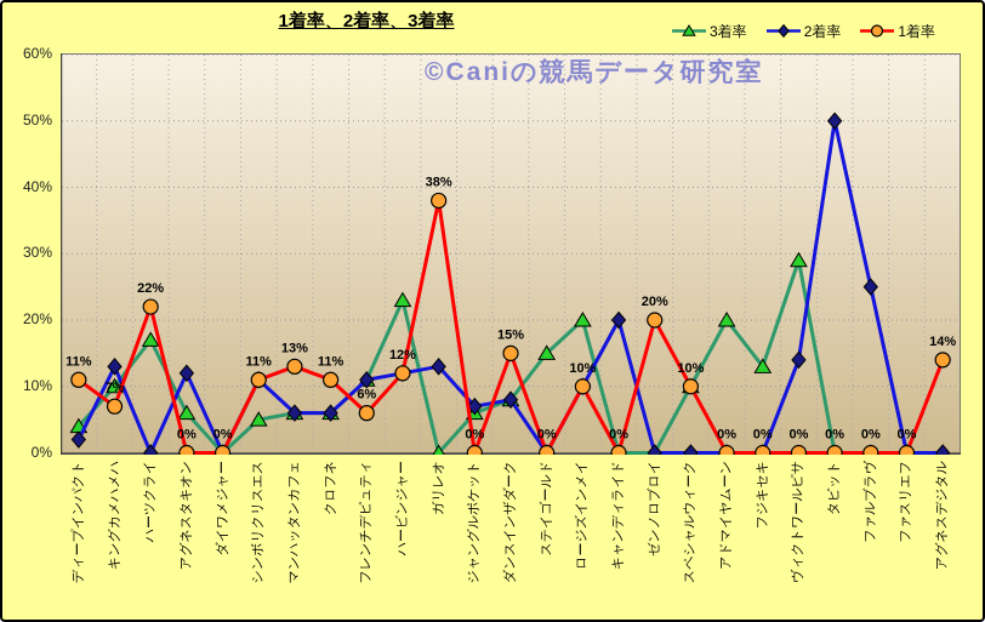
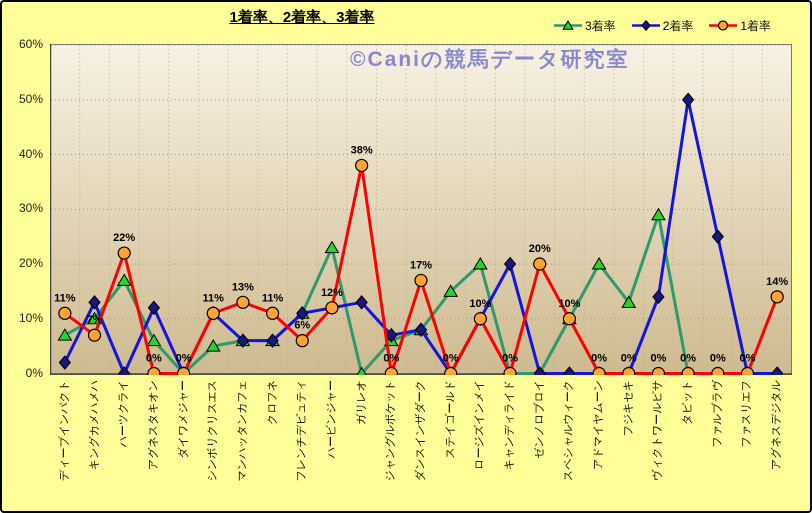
3着率/ディープインパクト: 4% -> 7%
1着率/ダンスインザダーク: 15% -> 17%
